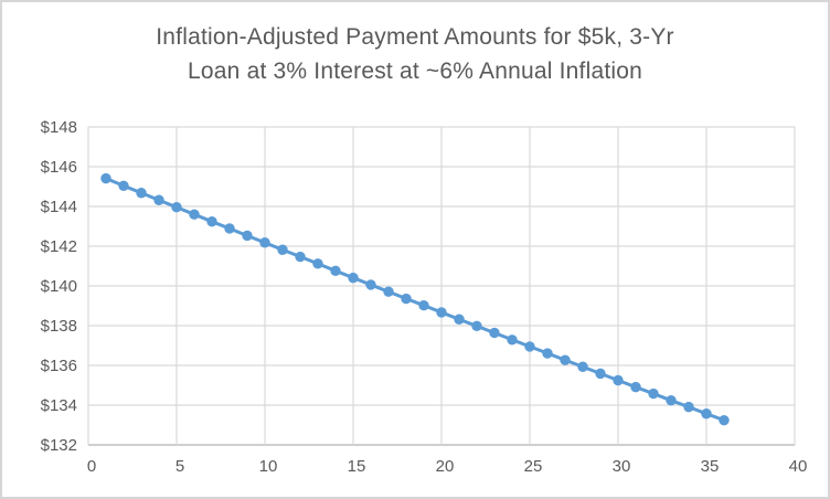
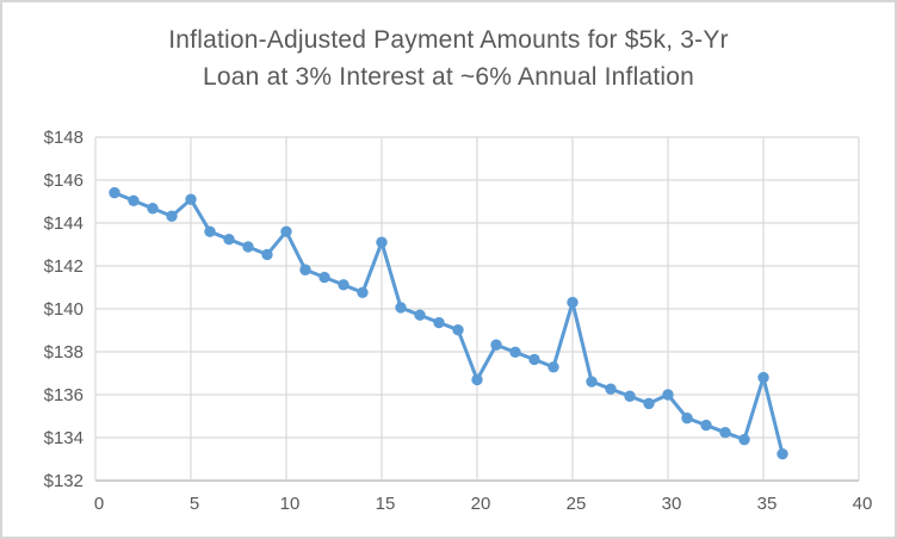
5: $144.0 -> $145.1
10: $142.2 -> $143.6
15: $140.4 -> $143.1
20: $138.7 -> $136.7
25: $136.9 -> $140.3
30: $135.2 -> $136.0
35: $133.6 -> $136.8
